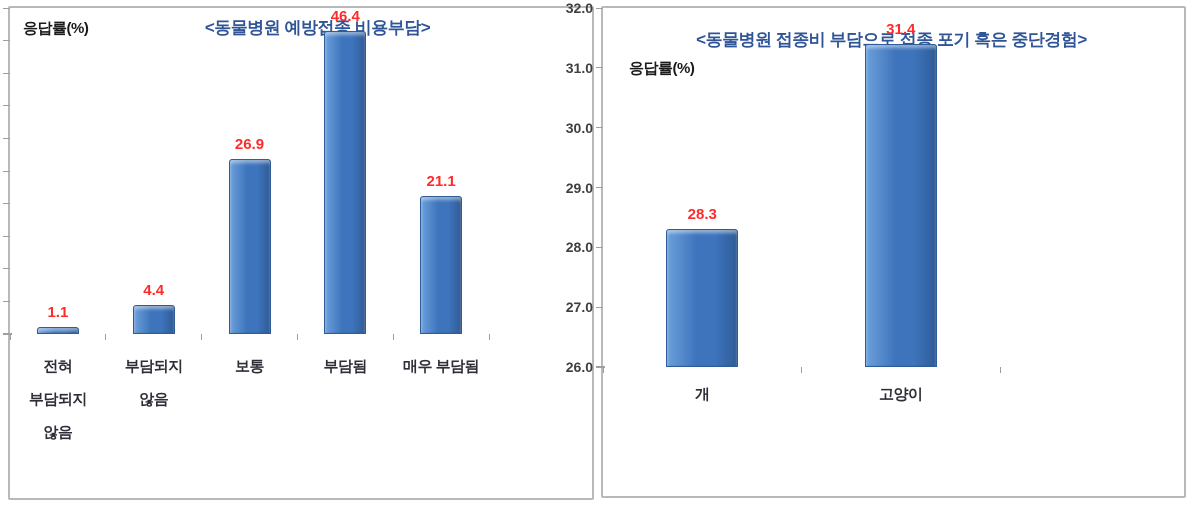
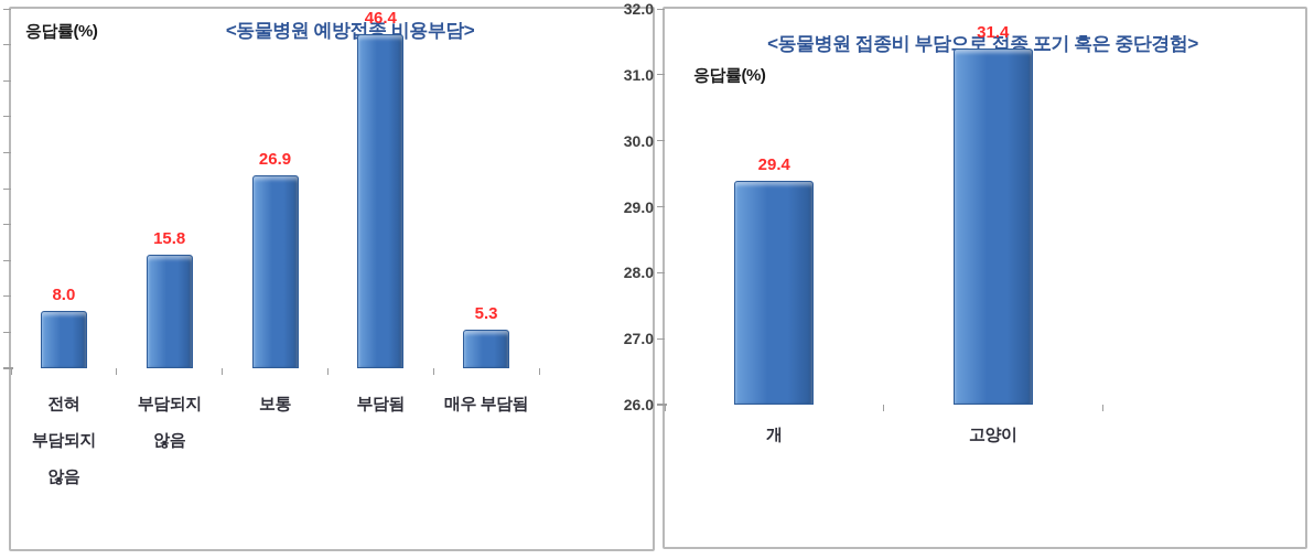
<동물병원 예방접종 비용부담>/전혀 부담되지 않음: 1.1 -> 8.0
<동물병원 예방접종 비용부담>/부담되지 않음: 4.4 -> 15.8
<동물병원 예방접종 비용부담>/매우 부담됨: 21.1 -> 5.3
<동물병원 접종비 부담으로 접종 포기 혹은 중단경험>/개: 28.3 -> 29.4
